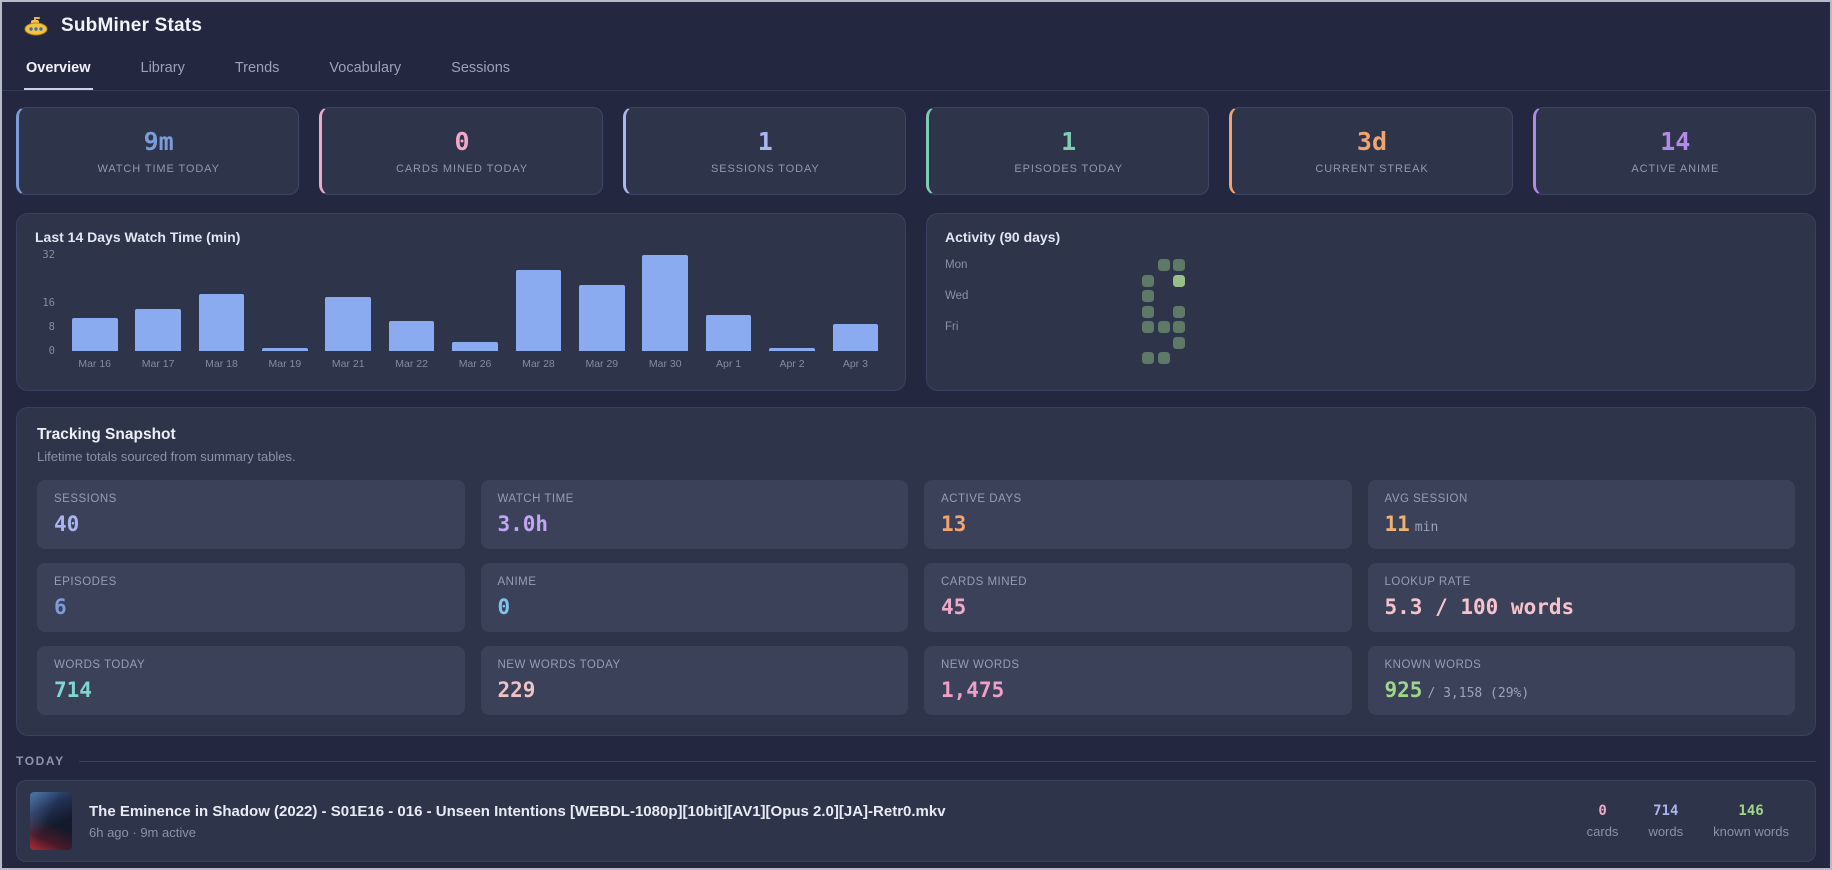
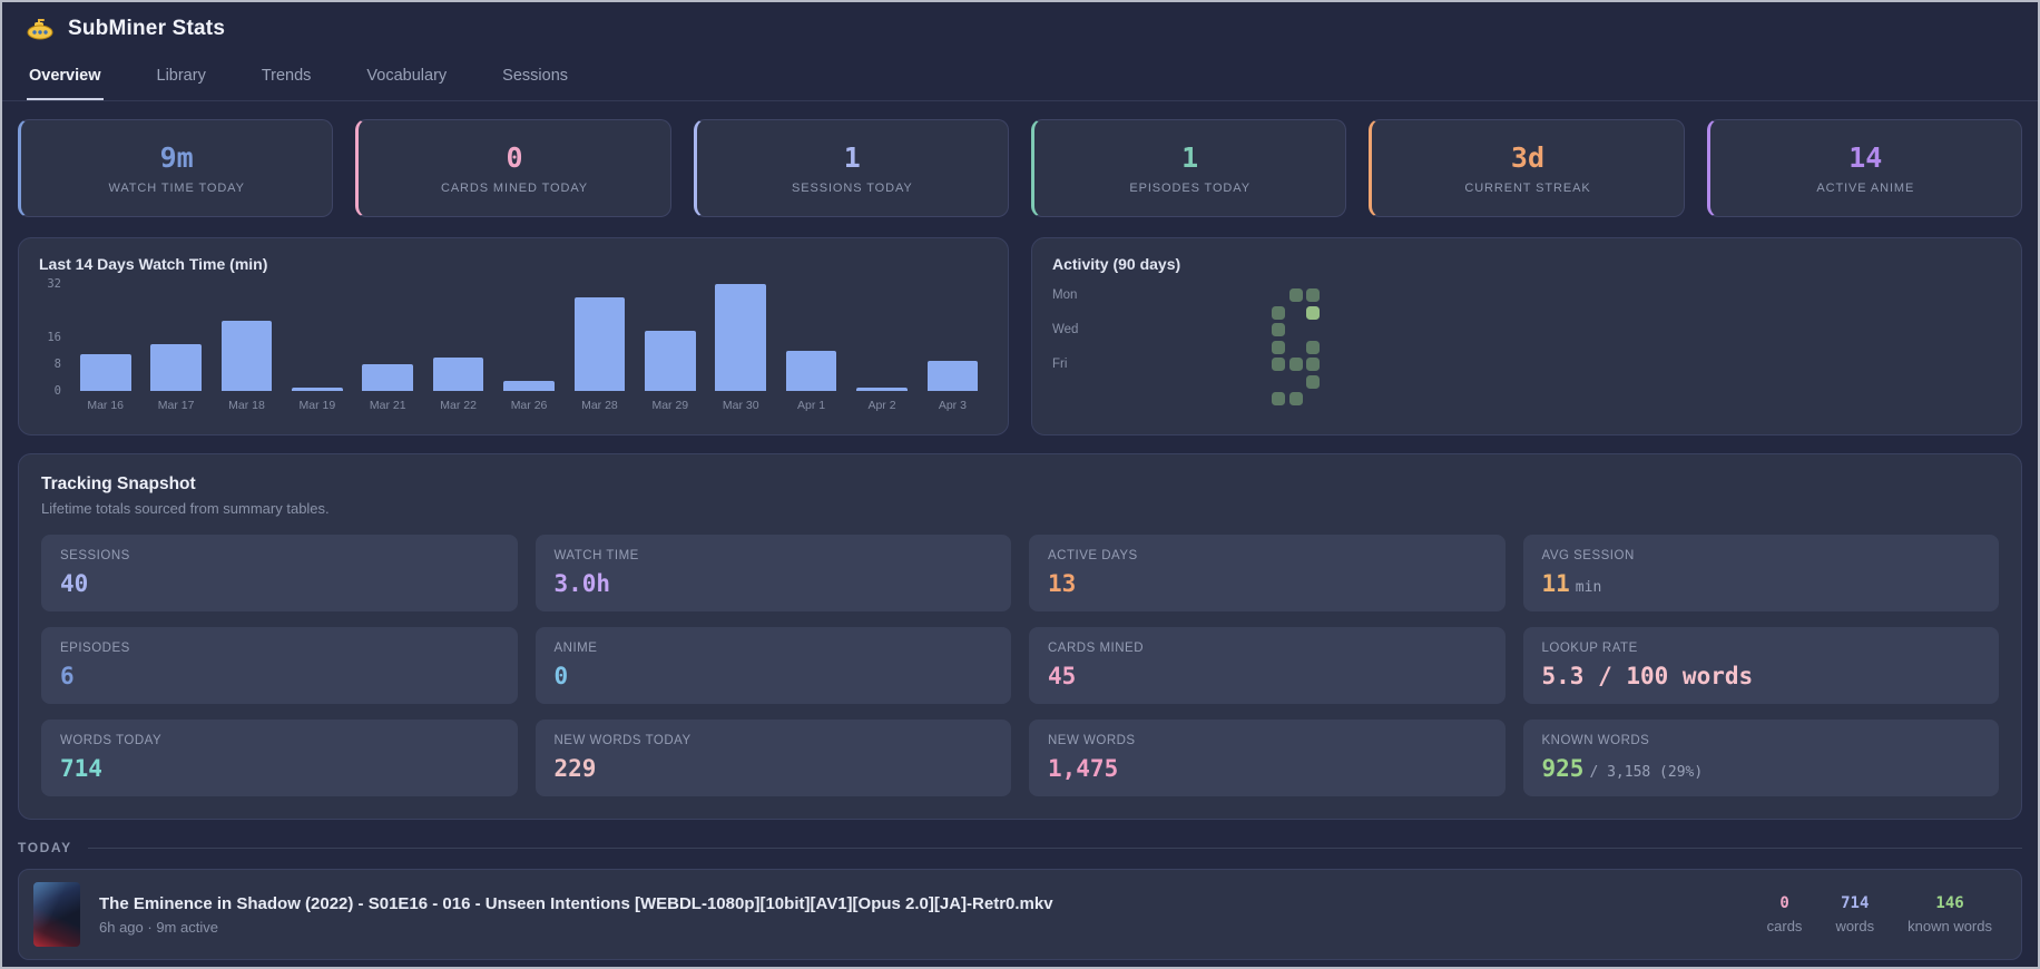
Mar 18: 19 -> 21
Mar 21: 18 -> 8
Mar 28: 27 -> 28
Mar 29: 22 -> 18
